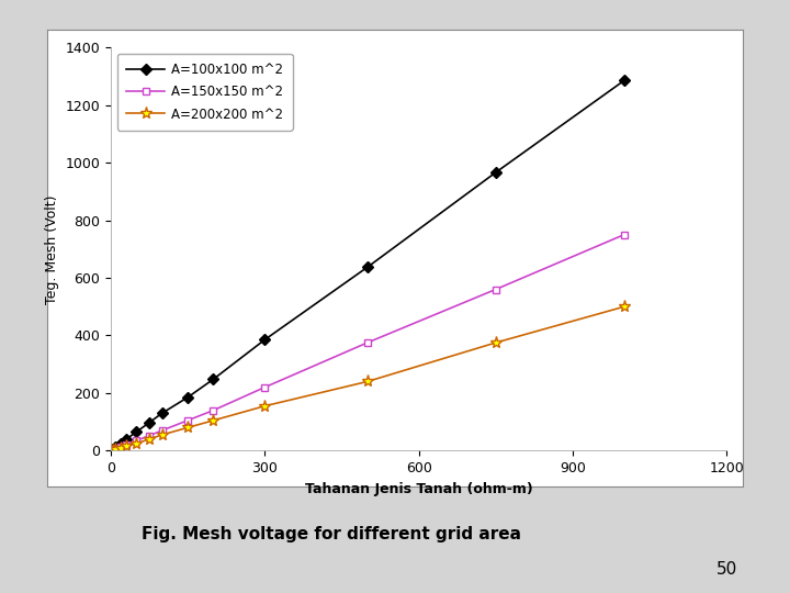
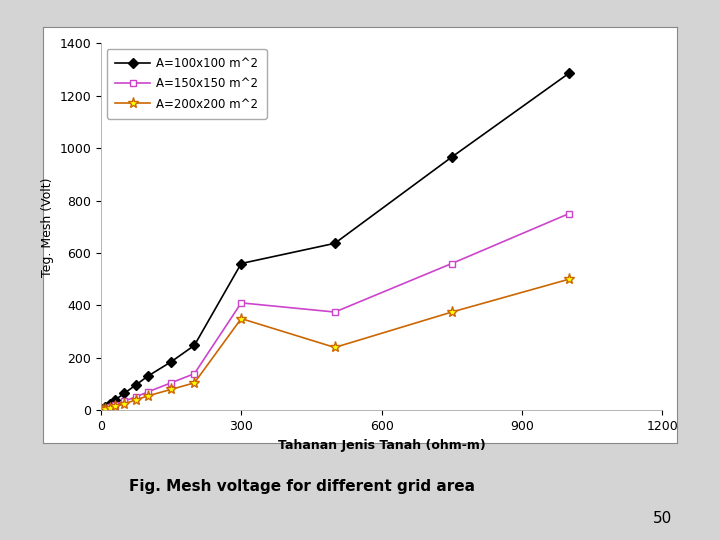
A=100x100 m^2/300: 385 -> 560
A=150x150 m^2/300: 220 -> 410
A=200x200 m^2/300: 155 -> 350
